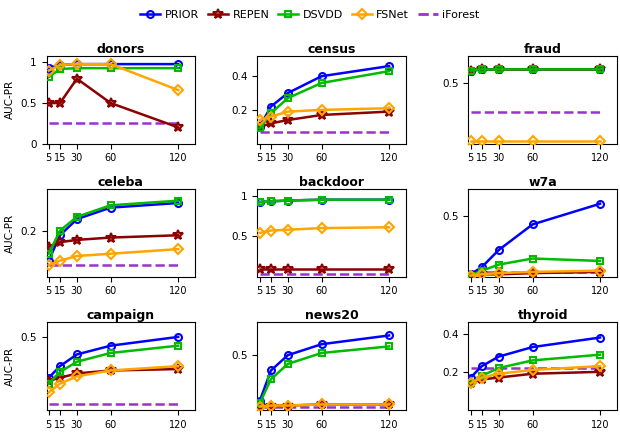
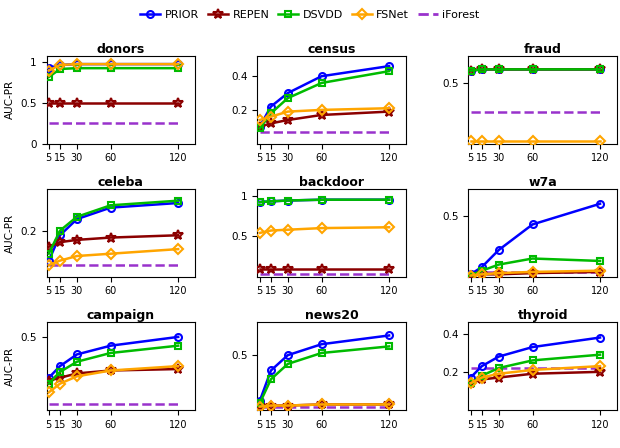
donors/REPEN/30: 0.8 -> 0.5
donors/REPEN/120: 0.2 -> 0.5
donors/FSNet/120: 0.66 -> 0.98
